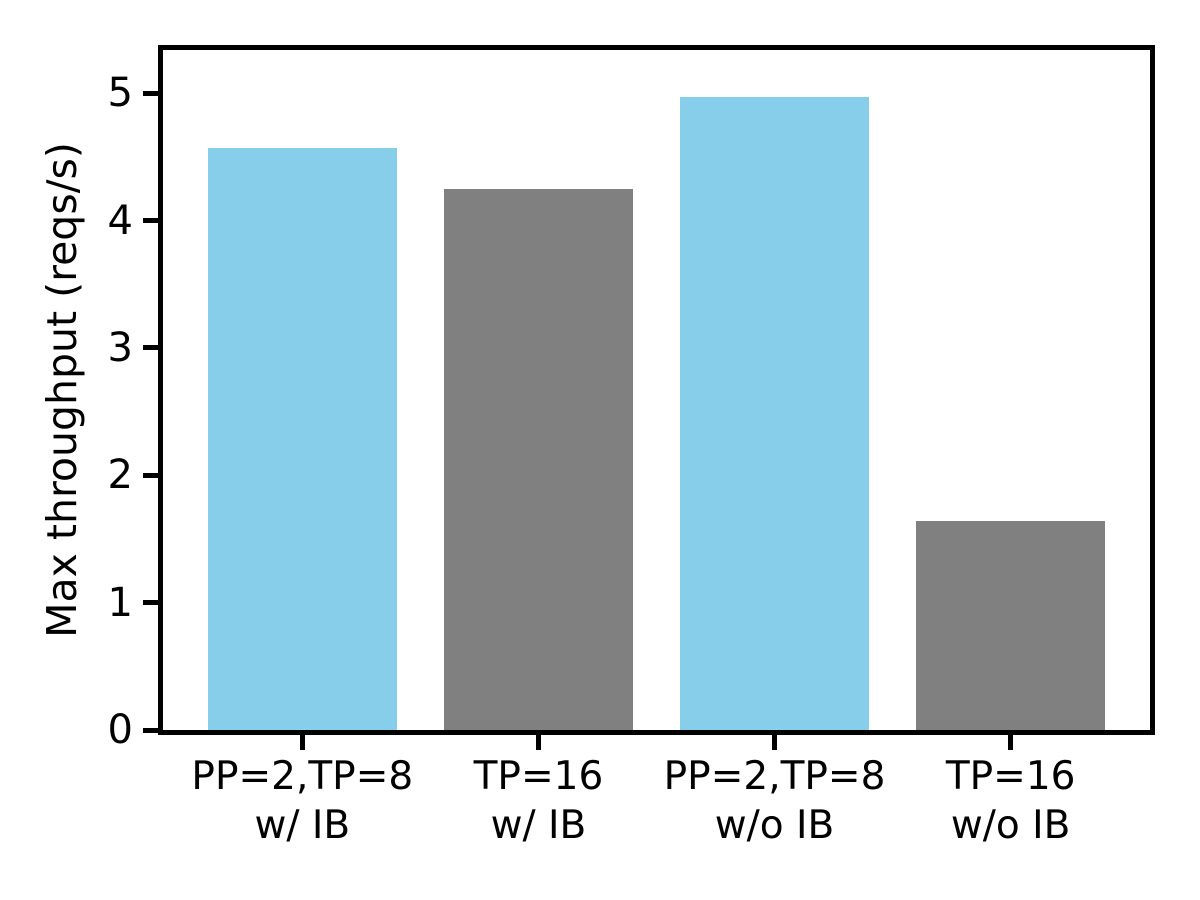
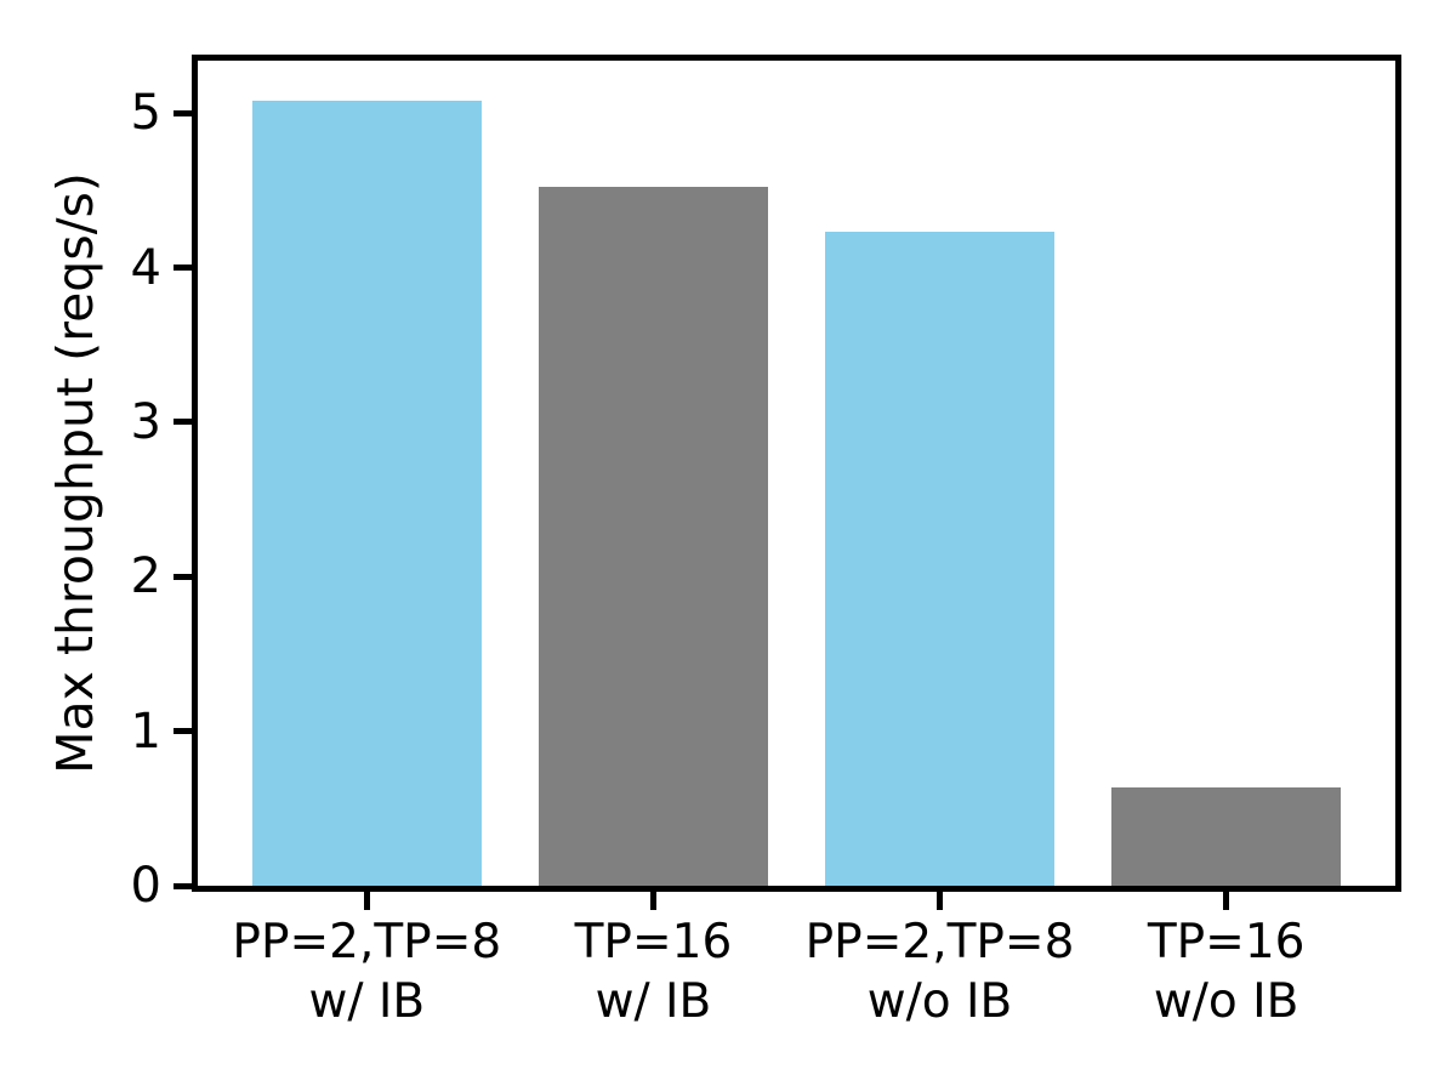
PP=2,TP=8 w/ IB: 4.57 -> 5.08
TP=16 w/ IB: 4.25 -> 4.52
PP=2,TP=8 w/o IB: 4.97 -> 4.23
TP=16 w/o IB: 1.64 -> 0.64
